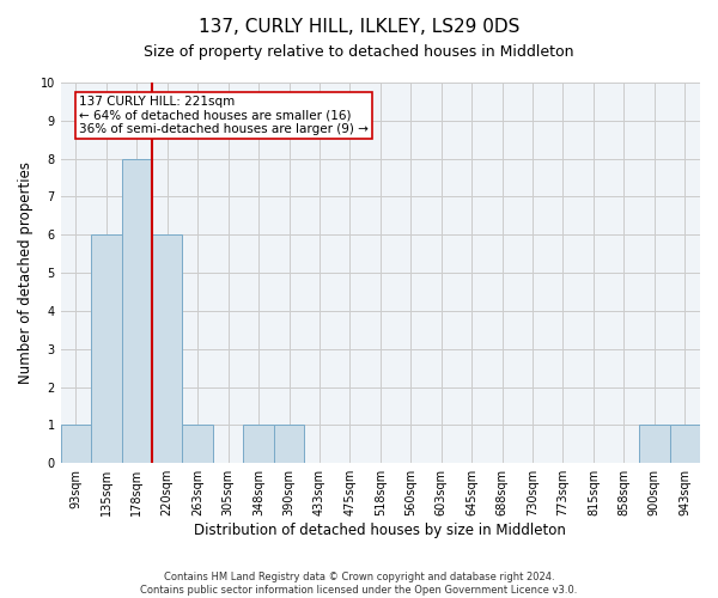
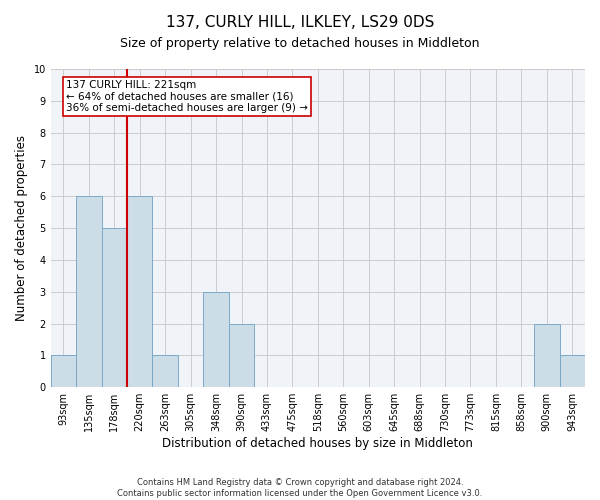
178sqm: 8 -> 5
348sqm: 1 -> 3
390sqm: 1 -> 2
900sqm: 1 -> 2
